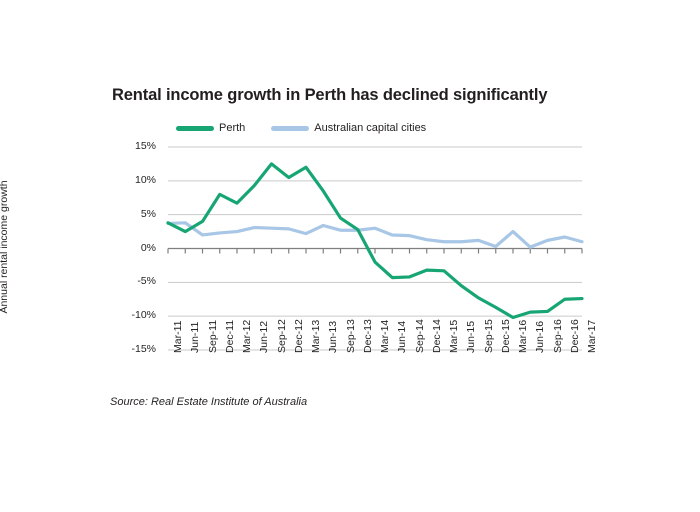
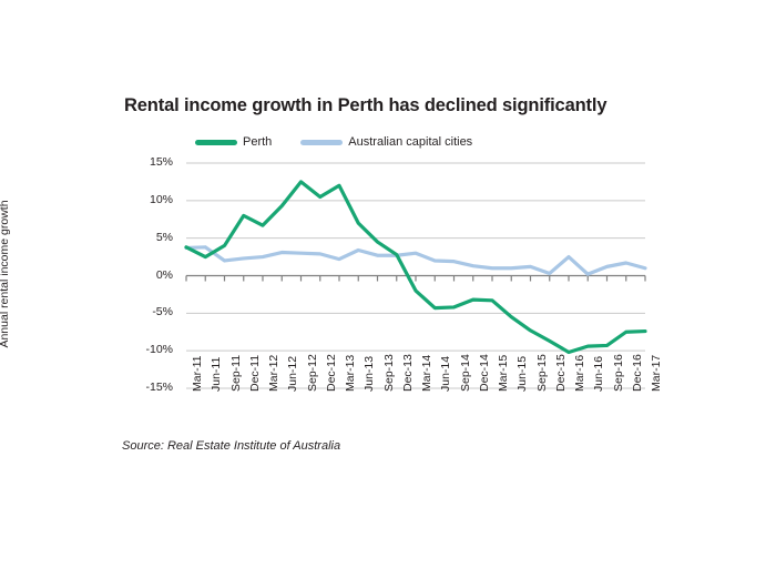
Perth/Jun-13: 8% -> 7%
